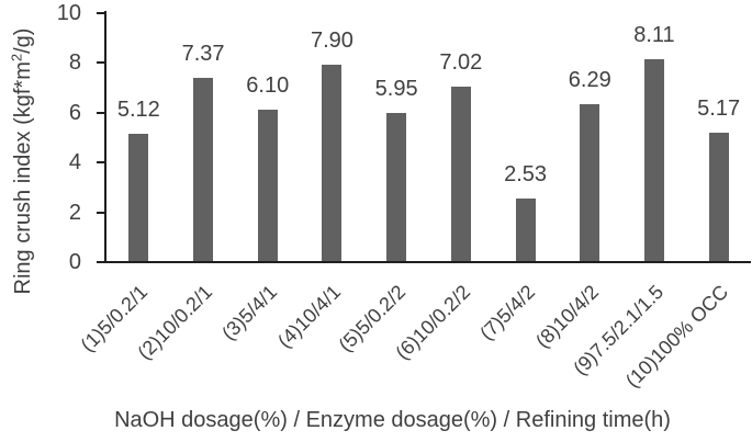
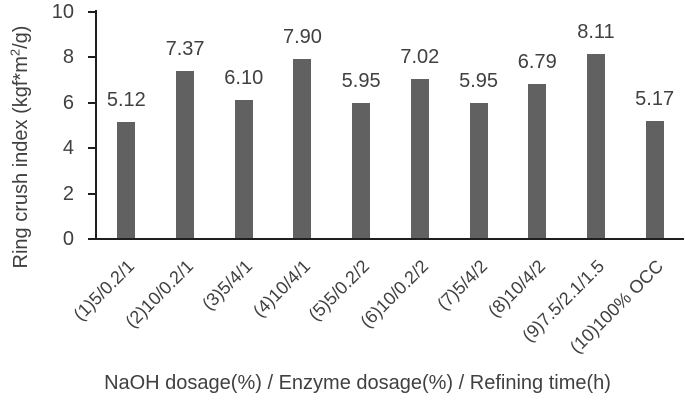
(7)5/4/2: 2.53 -> 5.95
(8)10/4/2: 6.29 -> 6.79
